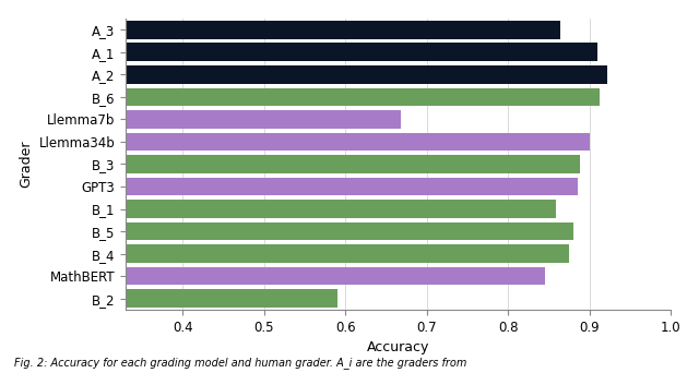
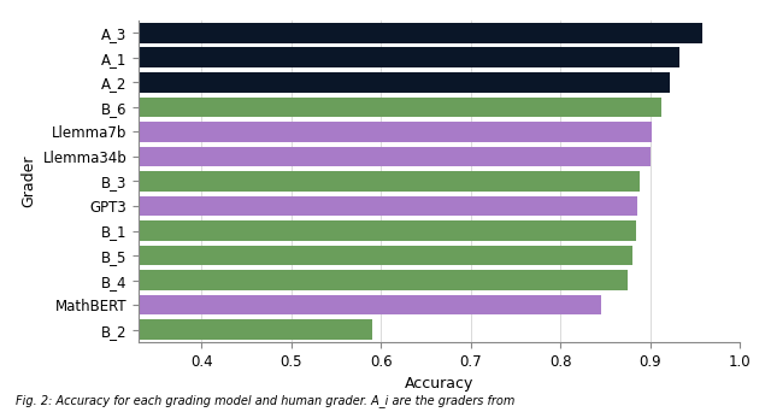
A_3: 0.864 -> 0.958
A_1: 0.910 -> 0.933
Llemma7b: 0.668 -> 0.902
B_1: 0.858 -> 0.884
